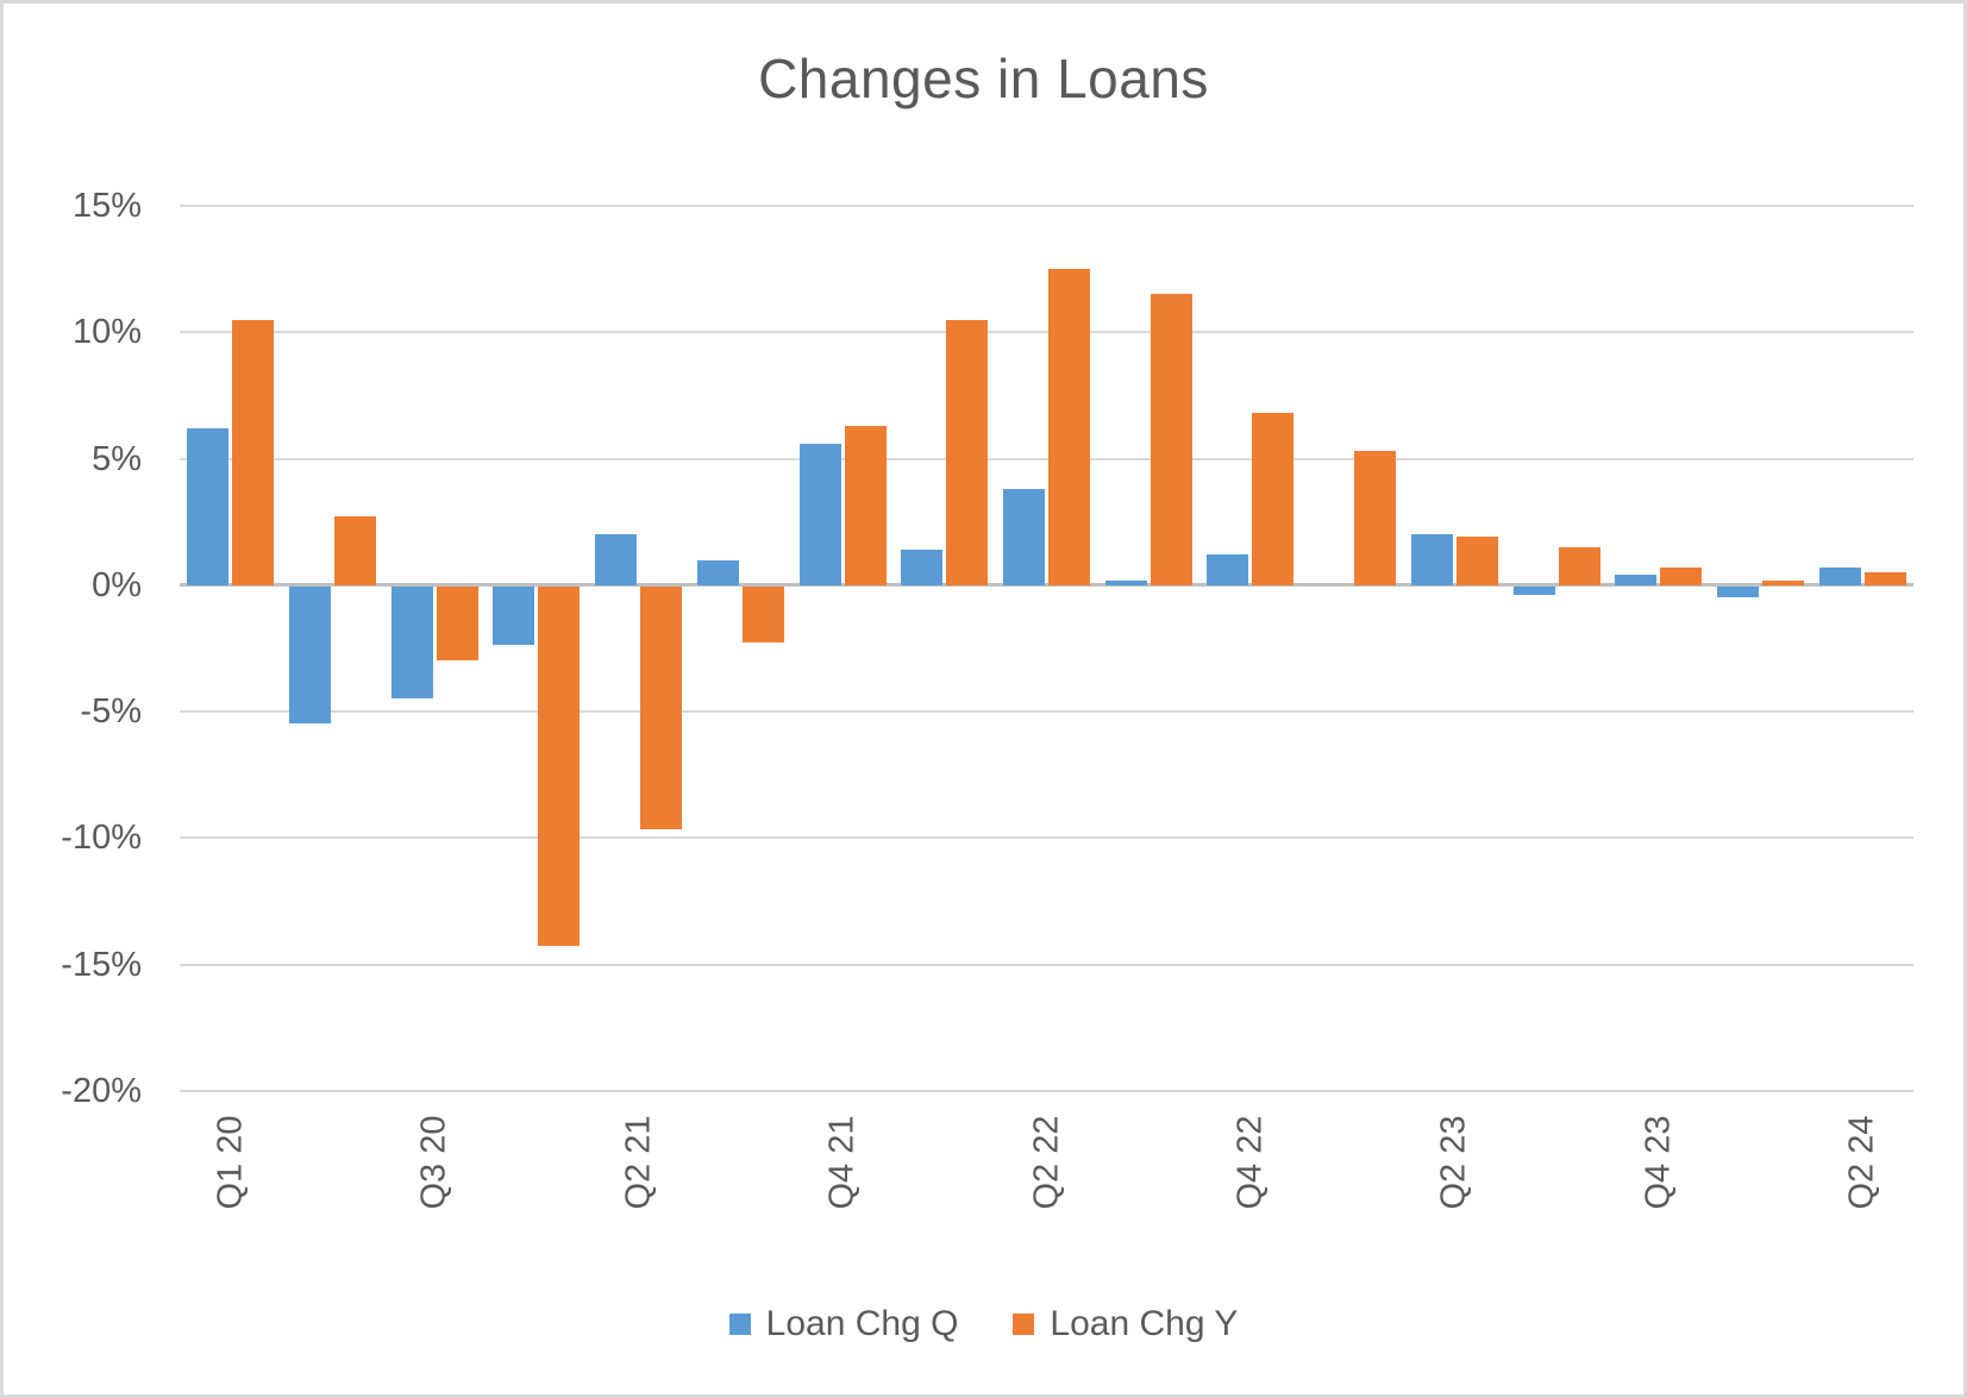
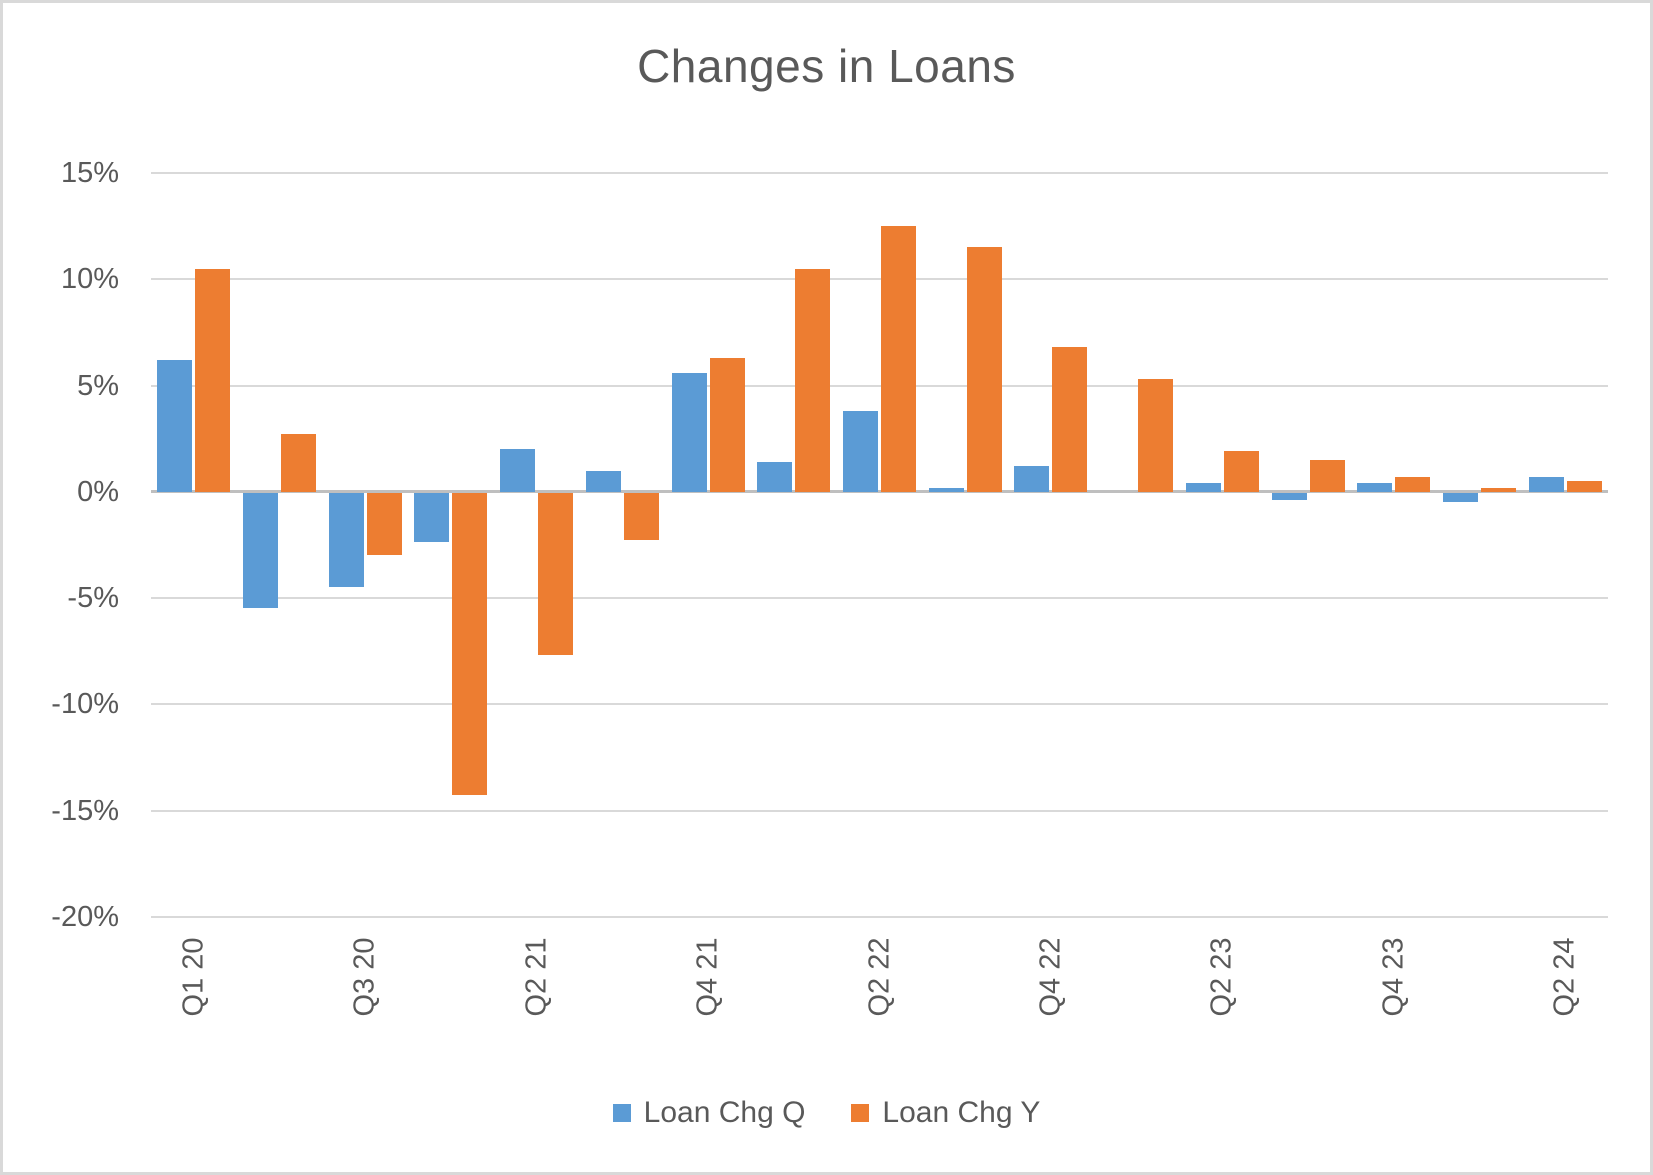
Loan Chg Y/Q2 21: -9.6% -> -7.6%
Loan Chg Q/Q2 23: 2.0% -> 0.4%
